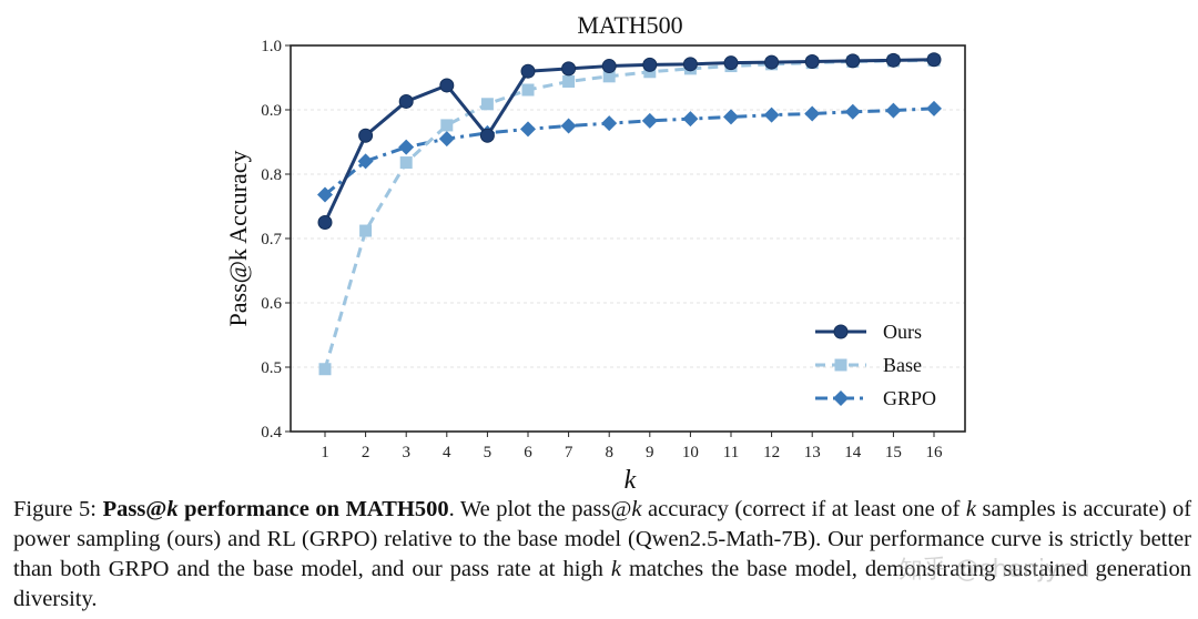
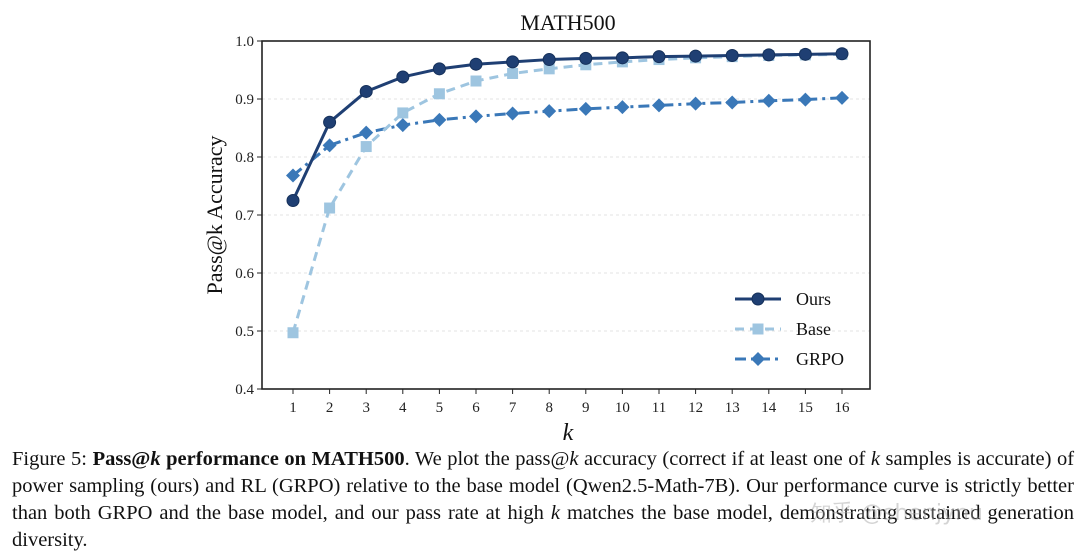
Ours/5: 0.86 -> 0.95
